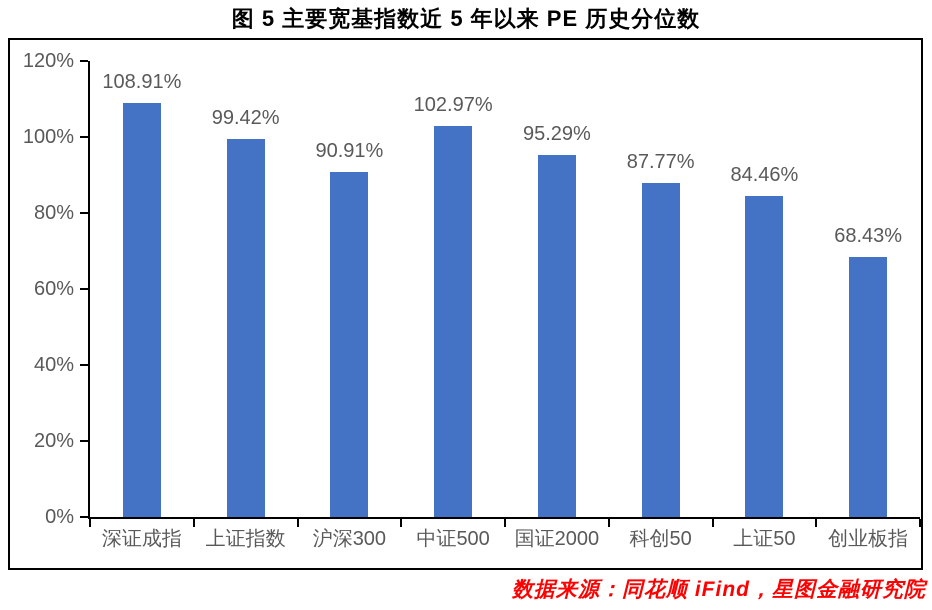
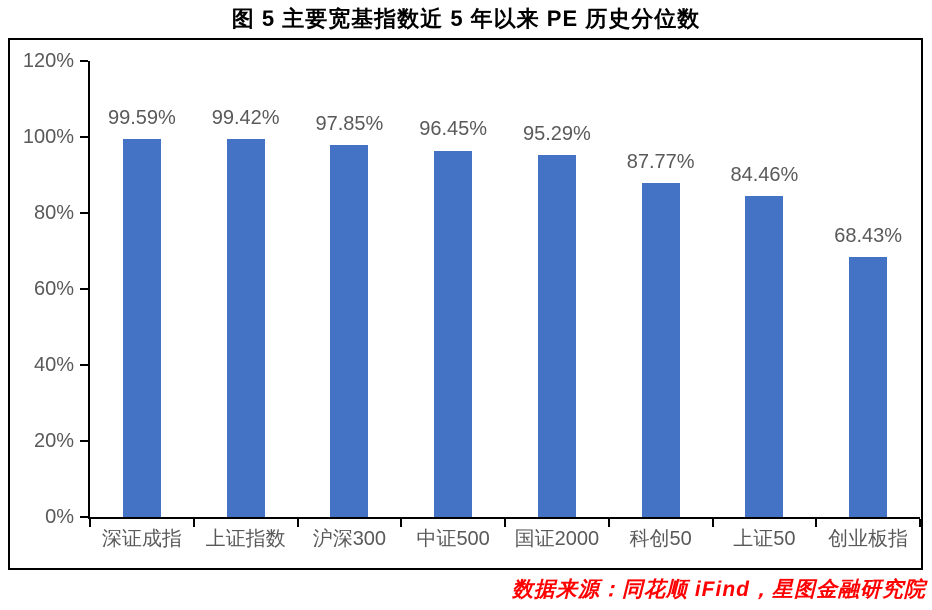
深证成指: 108.91% -> 99.59%
沪深300: 90.91% -> 97.85%
中证500: 102.97% -> 96.45%
